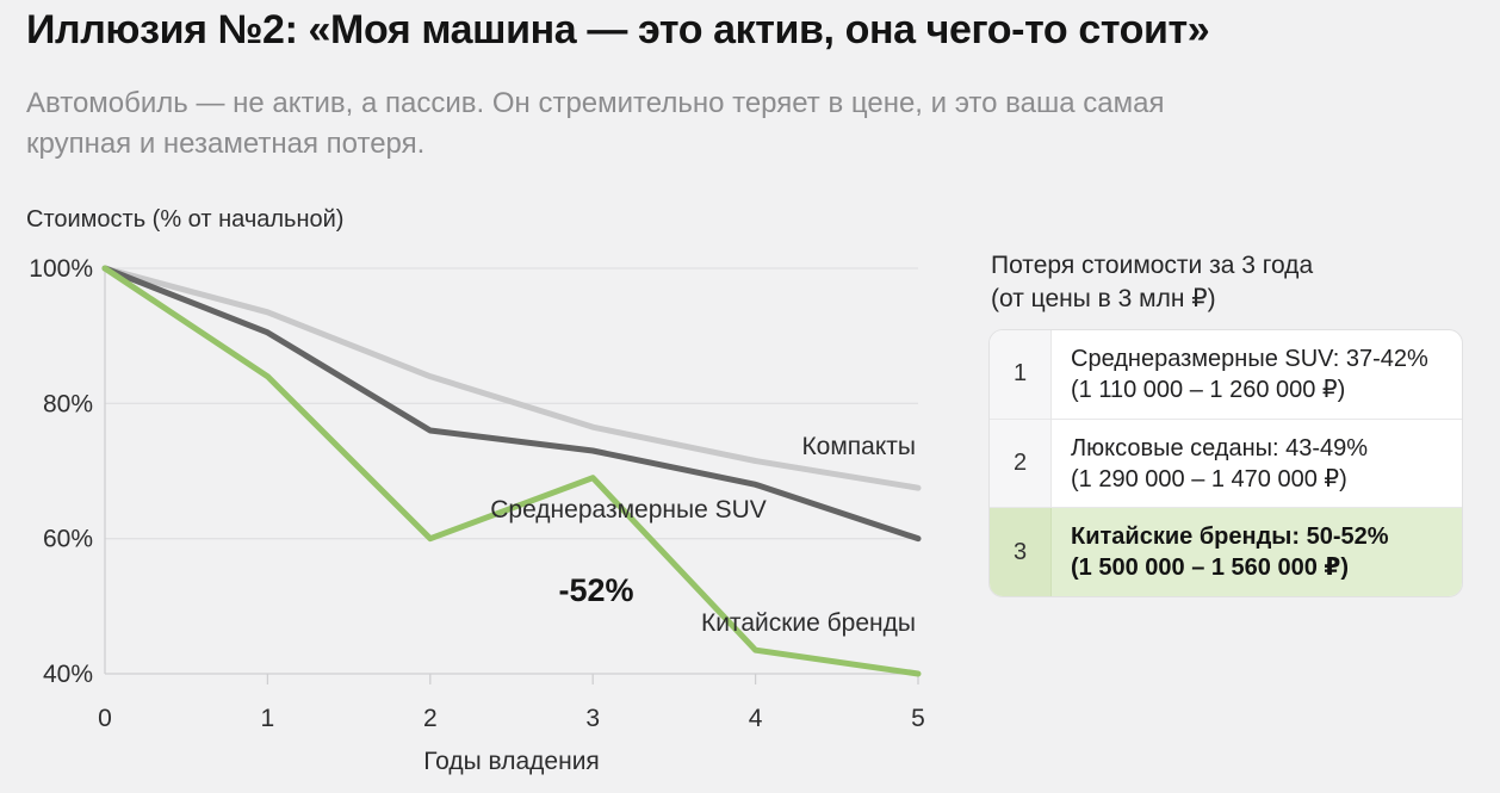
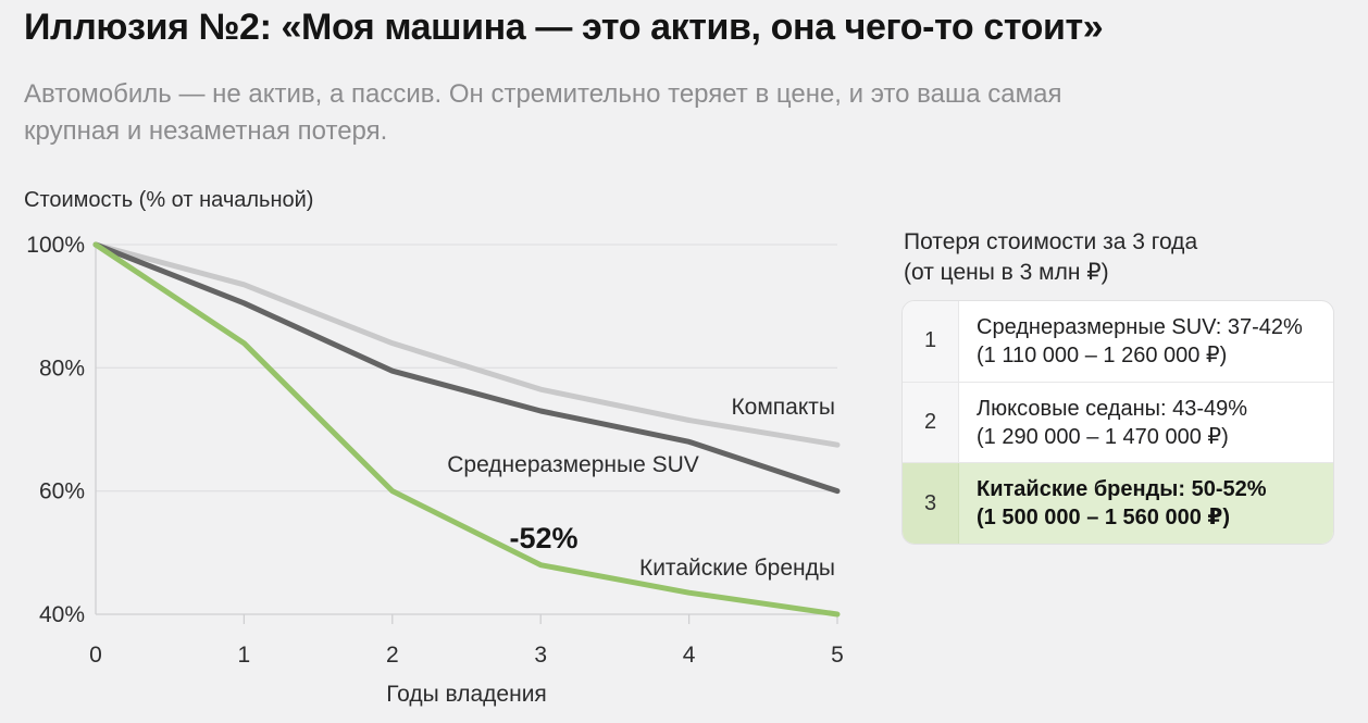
Среднеразмерные SUV/2: 76% -> 80%
Китайские бренды/3: 69% -> 48%
